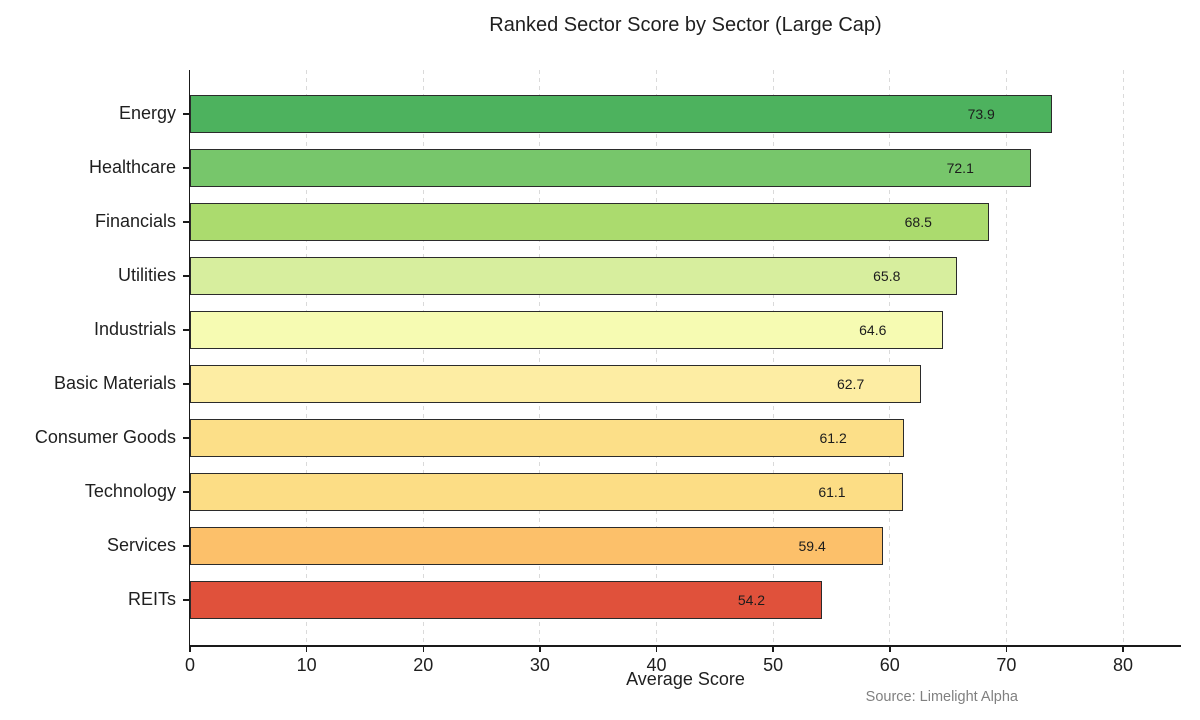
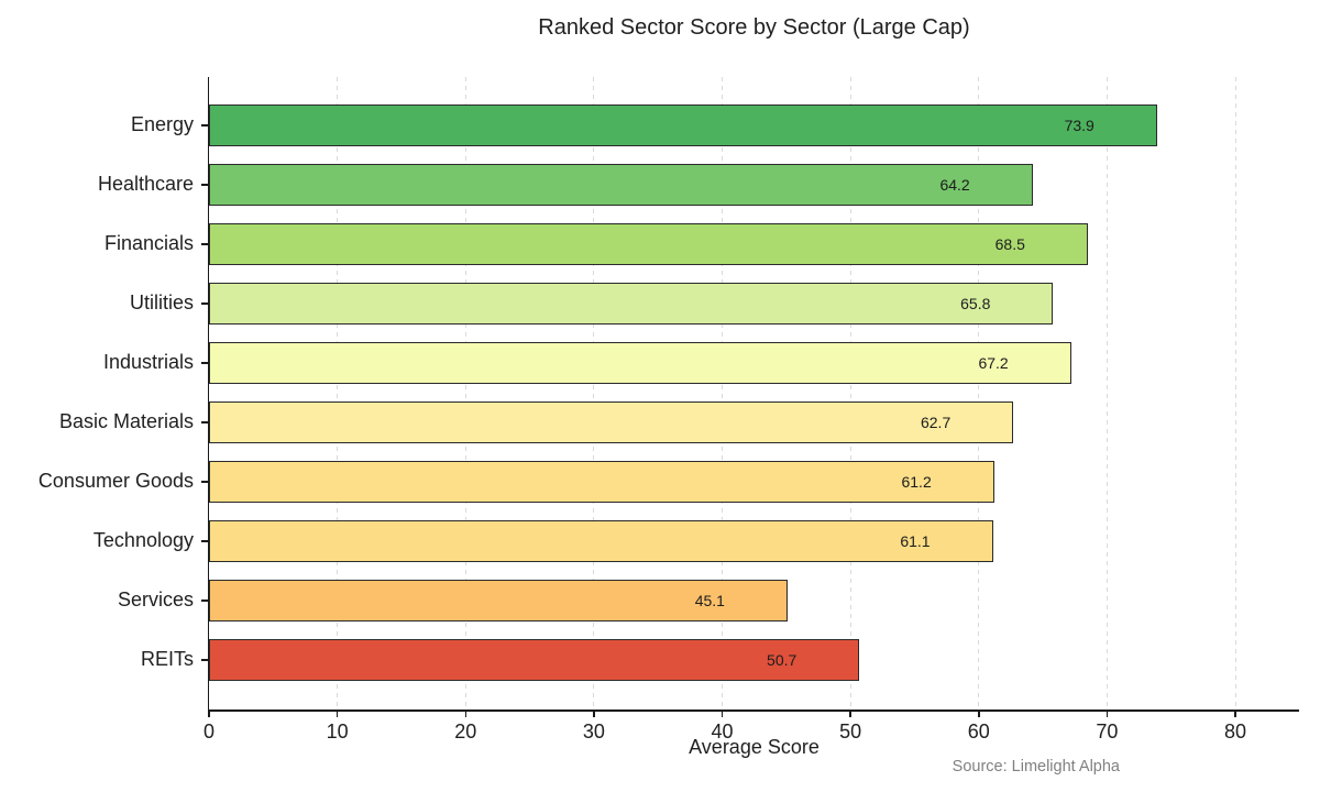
Healthcare: 72.1 -> 64.2
Industrials: 64.6 -> 67.2
Services: 59.4 -> 45.1
REITs: 54.2 -> 50.7
